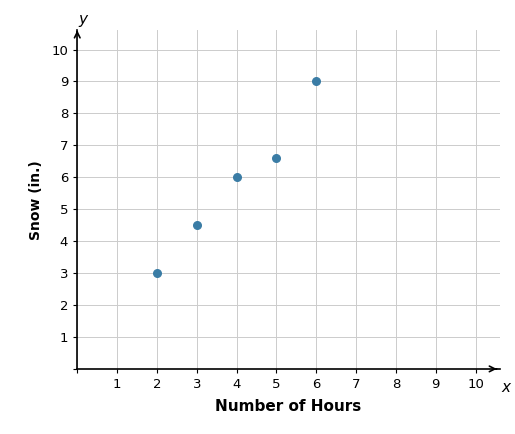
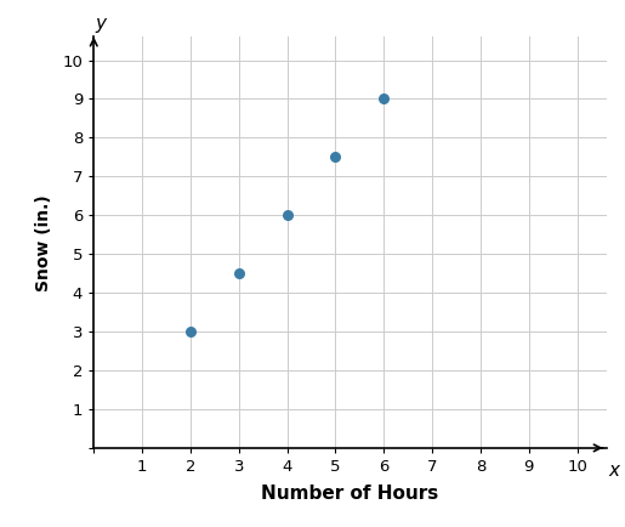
5: 6.6 -> 7.5
